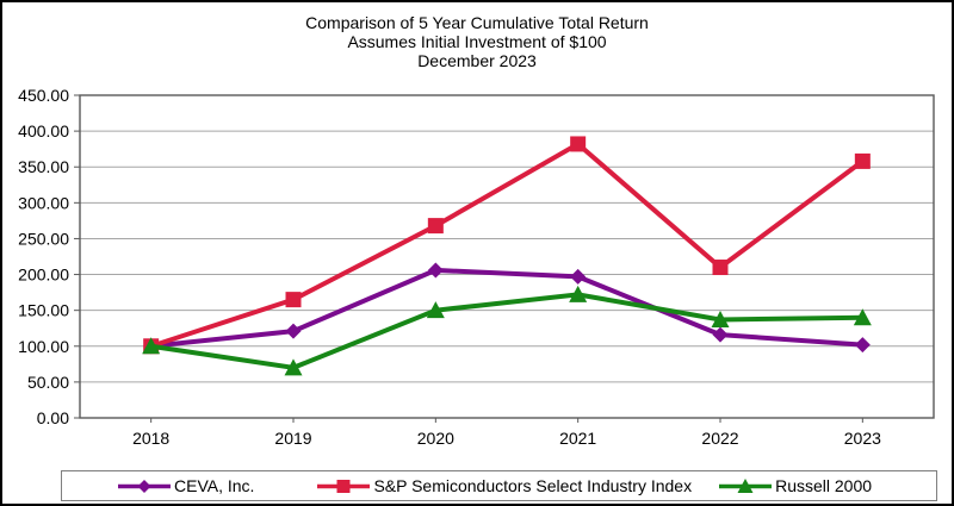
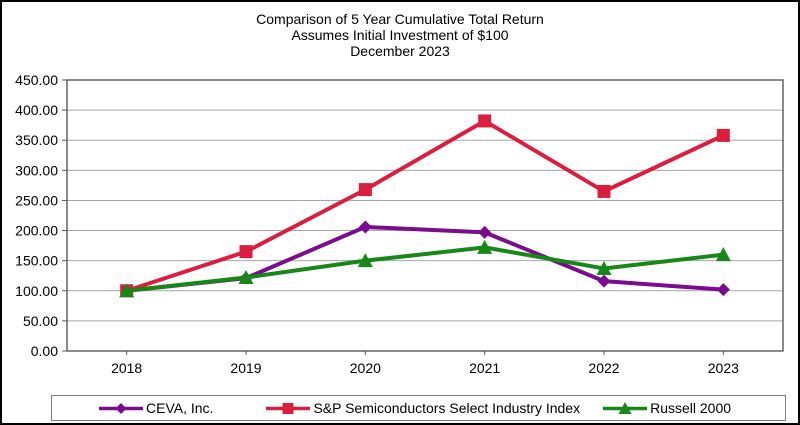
Russell 2000/2019: 70 -> 120
S&P Semiconductors Select Industry Index/2022: 210 -> 260
Russell 2000/2023: 140 -> 160
